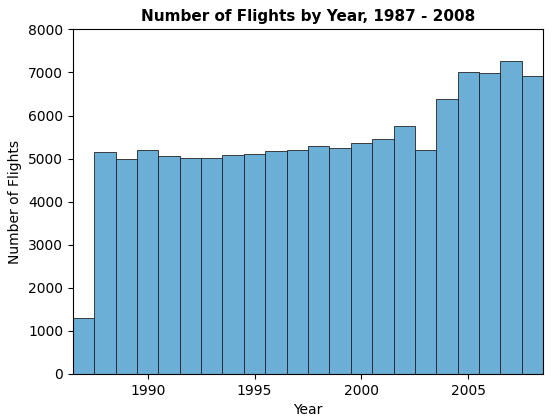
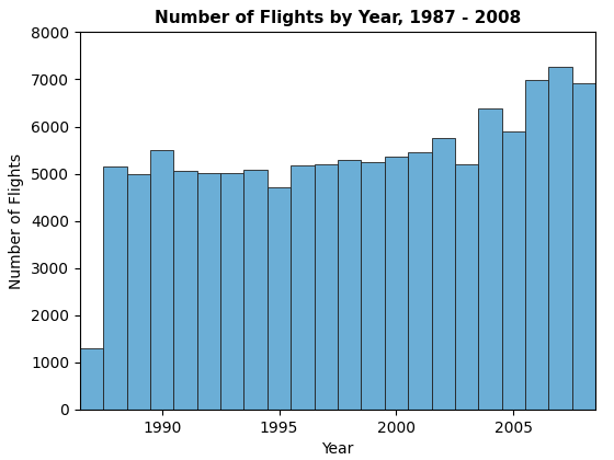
1990: 5190 -> 5500
1995: 5100 -> 4700
2005: 7000 -> 5900
